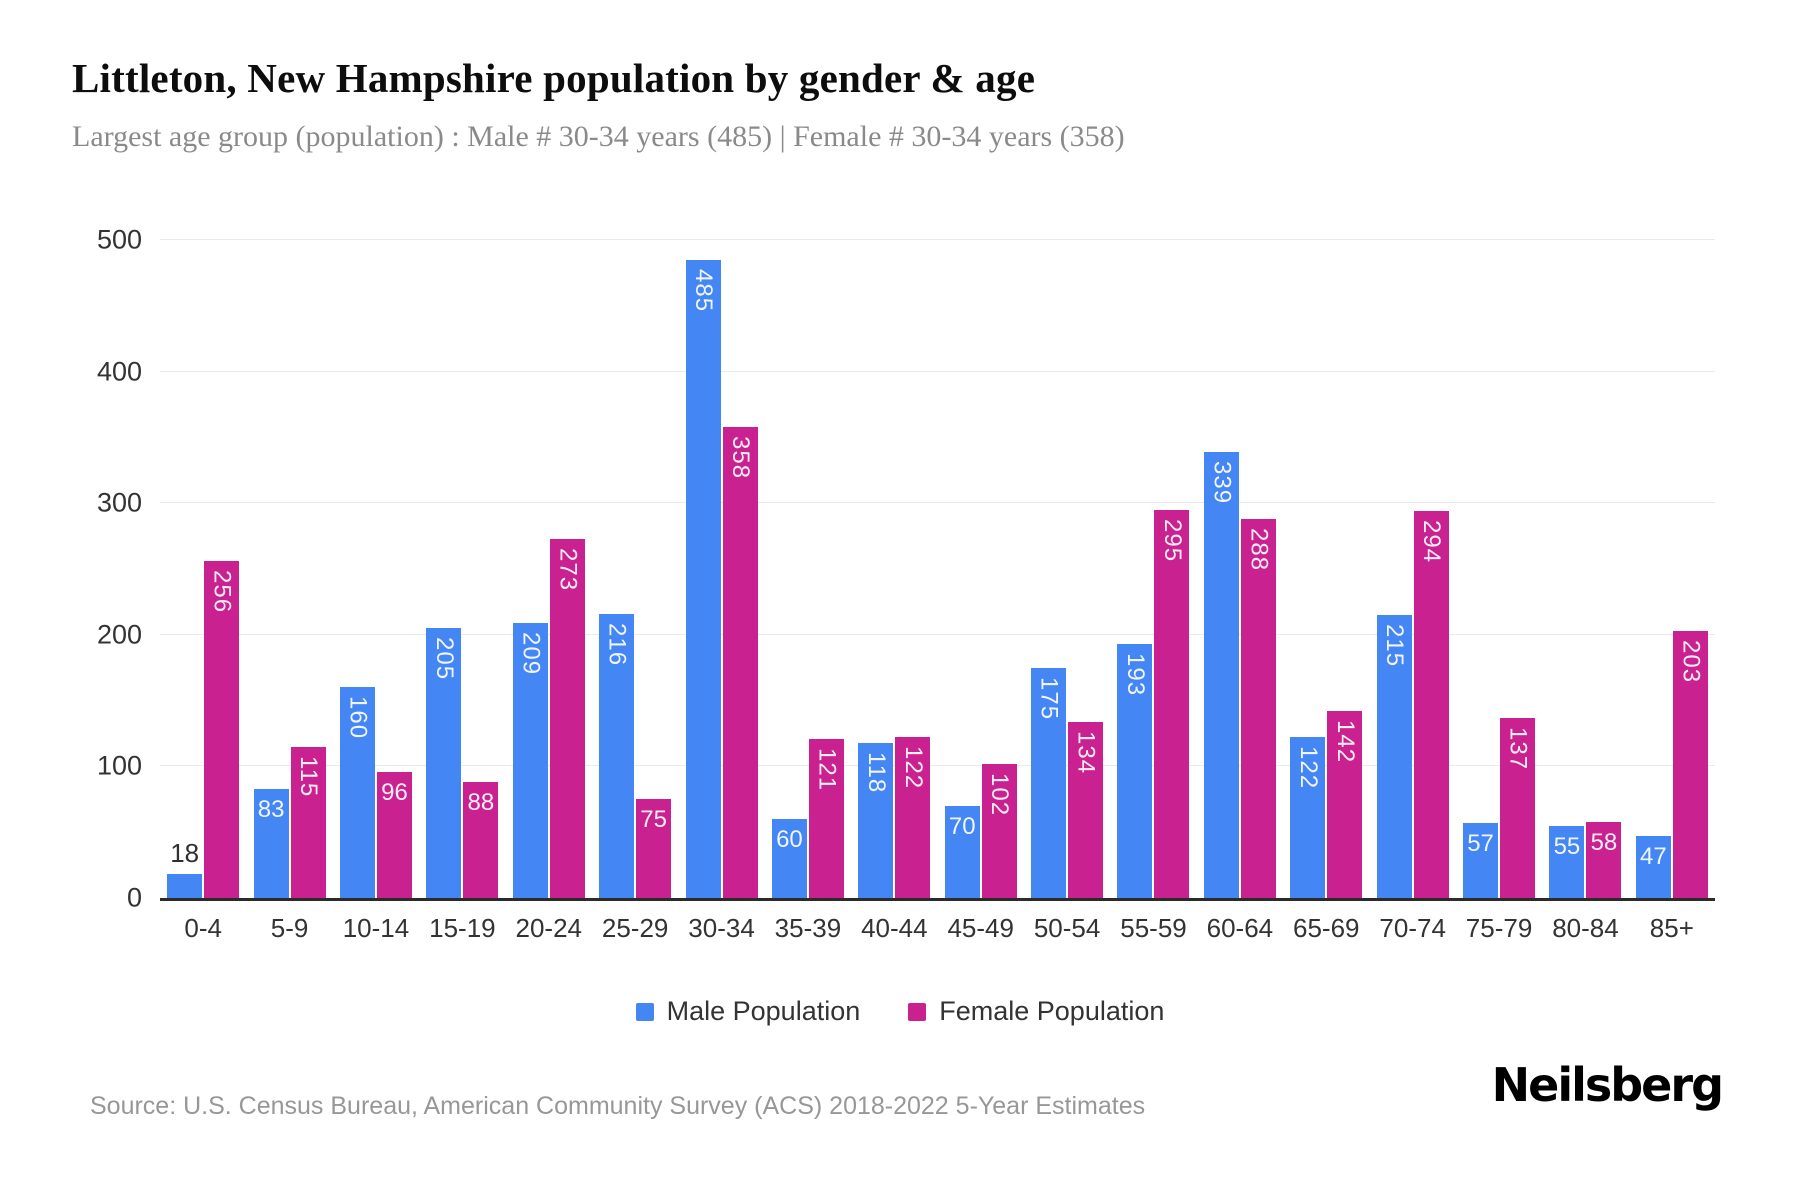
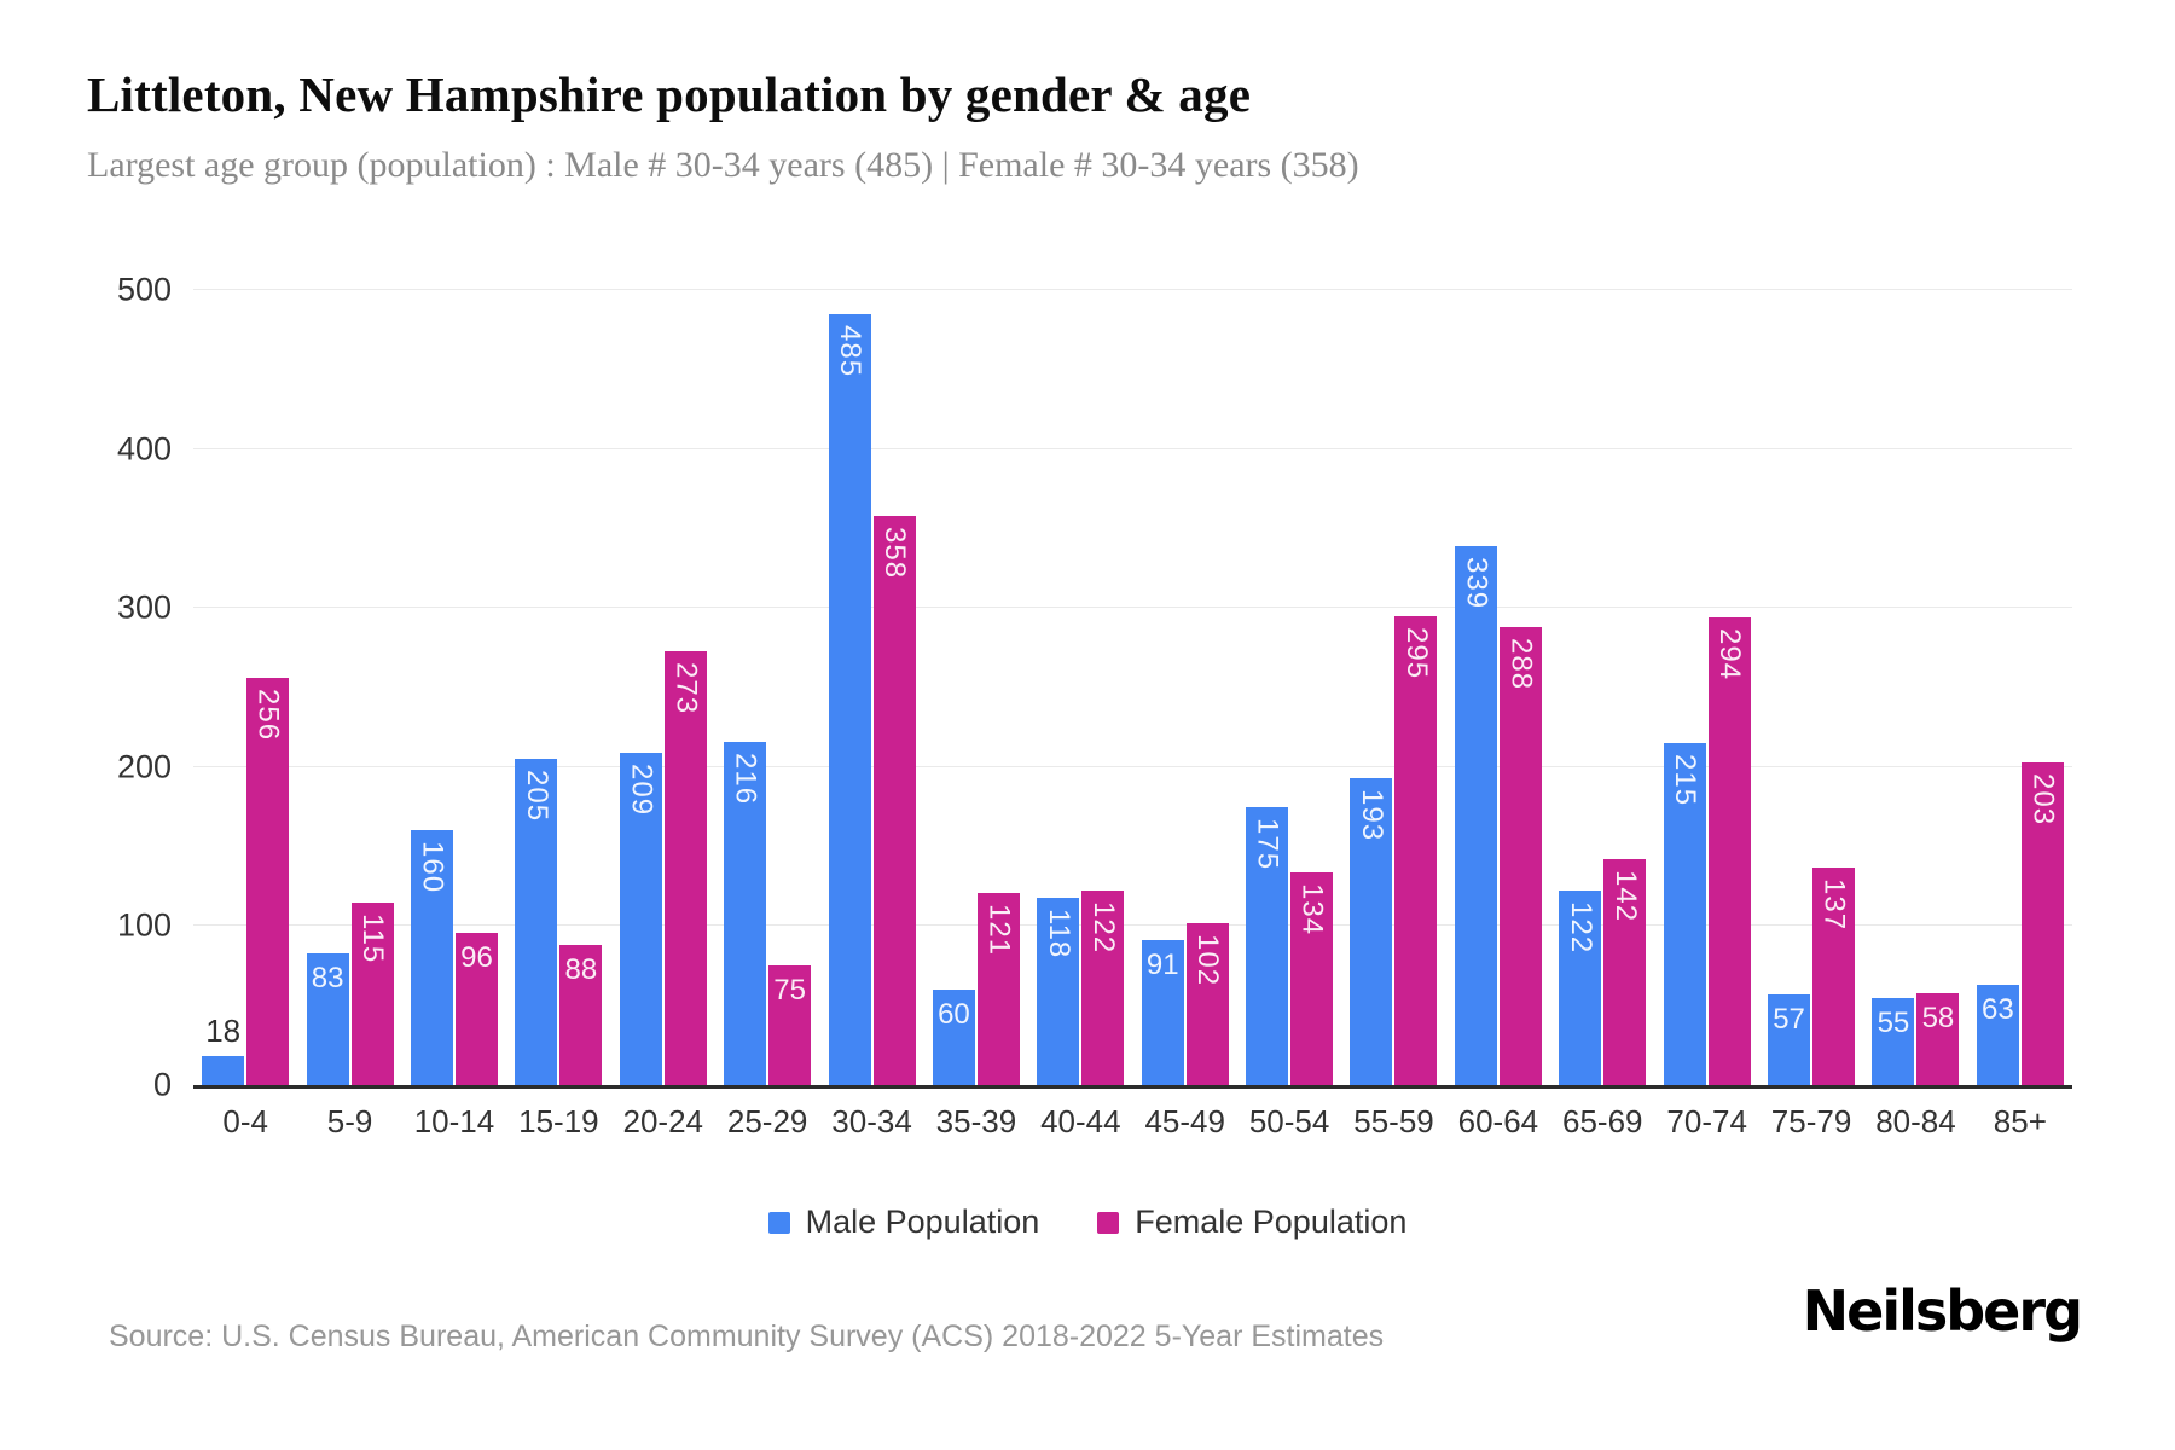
Male Population/45-49: 70 -> 91
Male Population/85+: 47 -> 63
